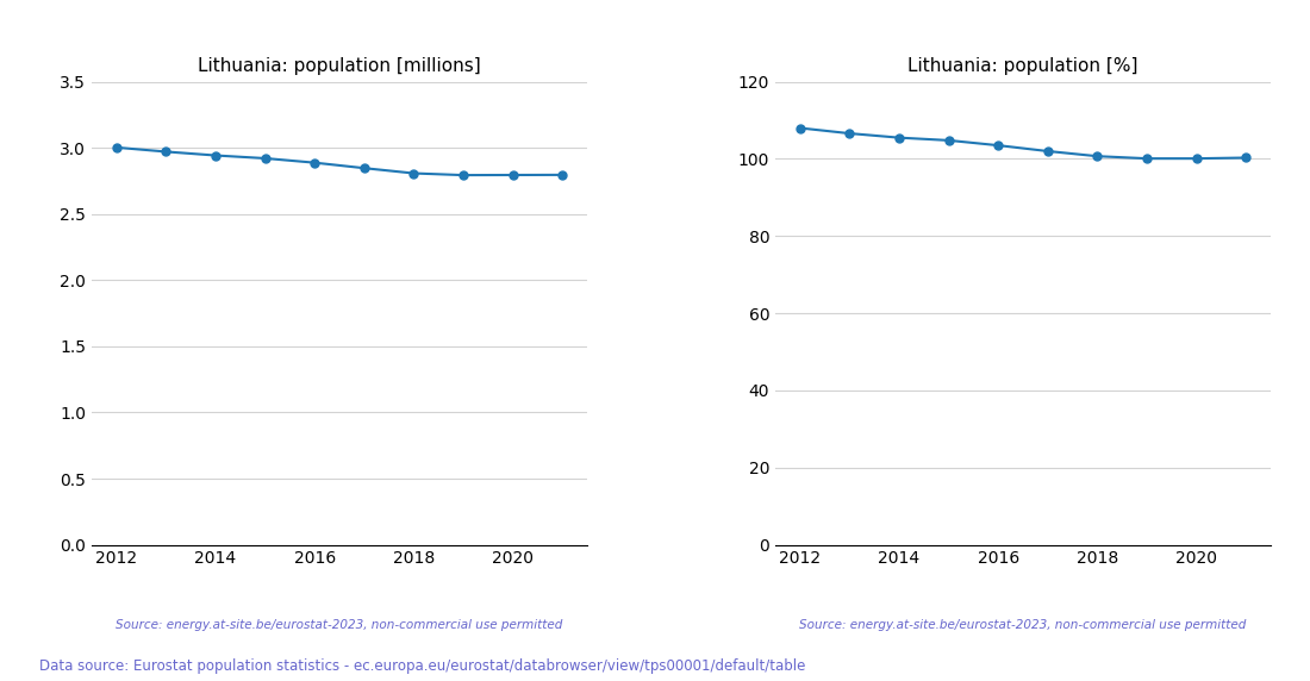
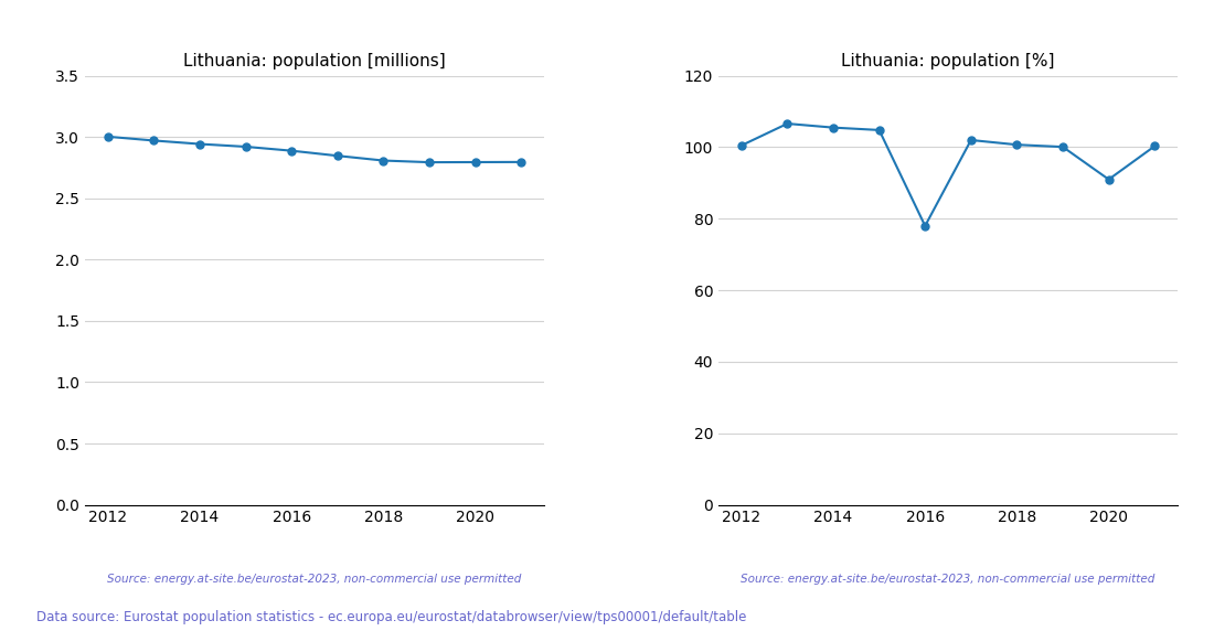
Lithuania: population [%]/2012: 108.0 -> 100.5
Lithuania: population [%]/2016: 103.5 -> 78.0
Lithuania: population [%]/2020: 100.1 -> 91.0
